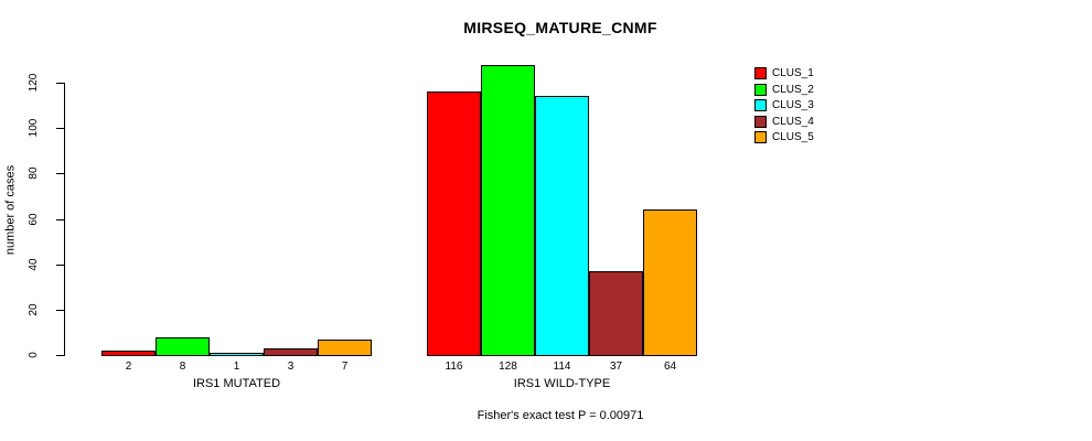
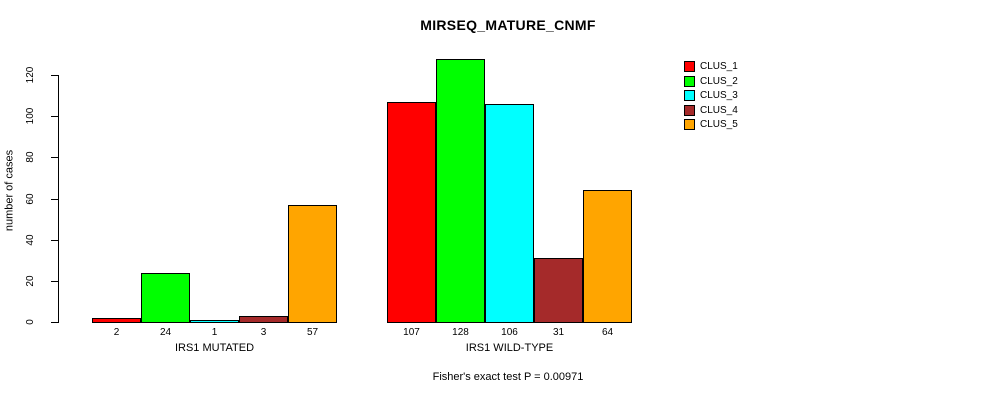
CLUS_2/IRS1 MUTATED: 8 -> 24
CLUS_5/IRS1 MUTATED: 7 -> 57
CLUS_1/IRS1 WILD-TYPE: 116 -> 107
CLUS_3/IRS1 WILD-TYPE: 114 -> 106
CLUS_4/IRS1 WILD-TYPE: 37 -> 31
